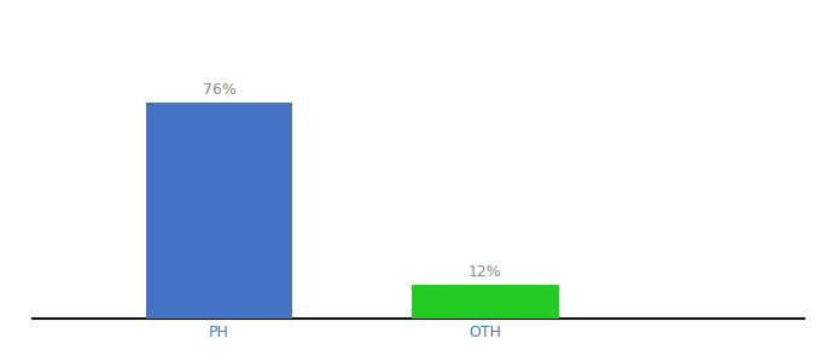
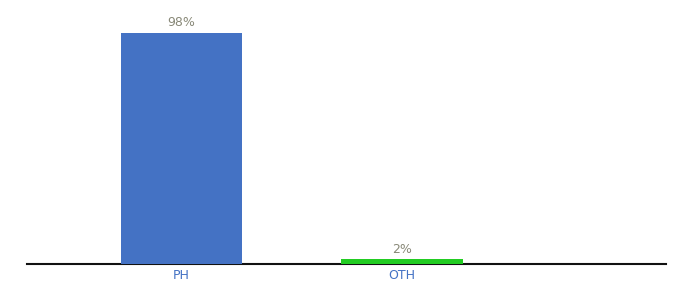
PH: 76% -> 98%
OTH: 12% -> 2%
